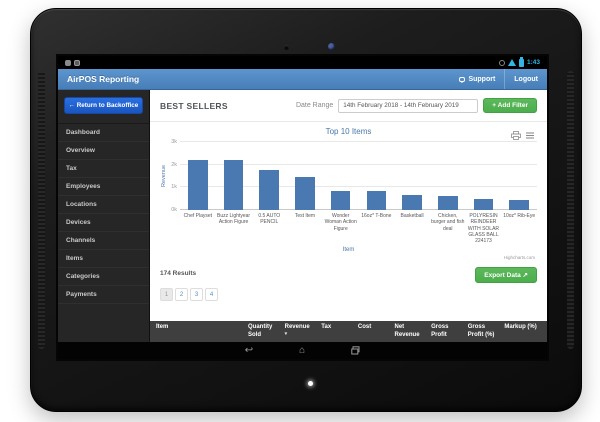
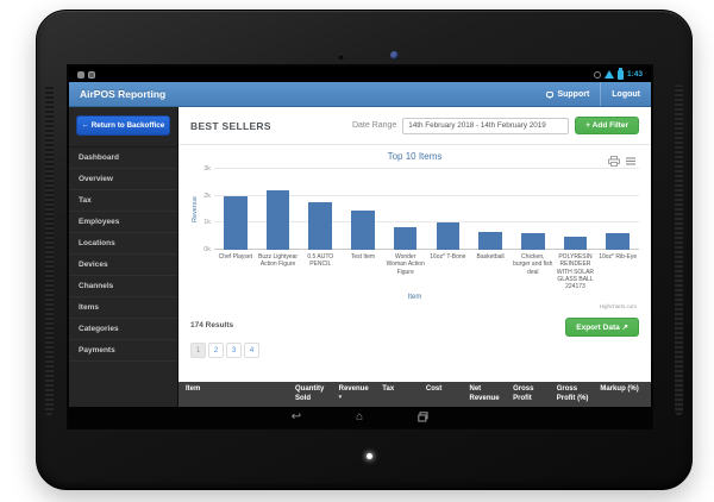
Chef Playset: 2.2k -> 2.0k
16oz* T-Bone: 0.8k -> 1.0k
10oz* Rib-Eye: 0.4k -> 0.6k
